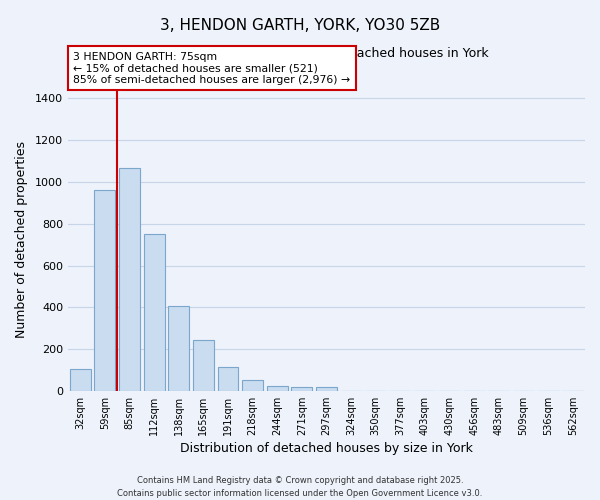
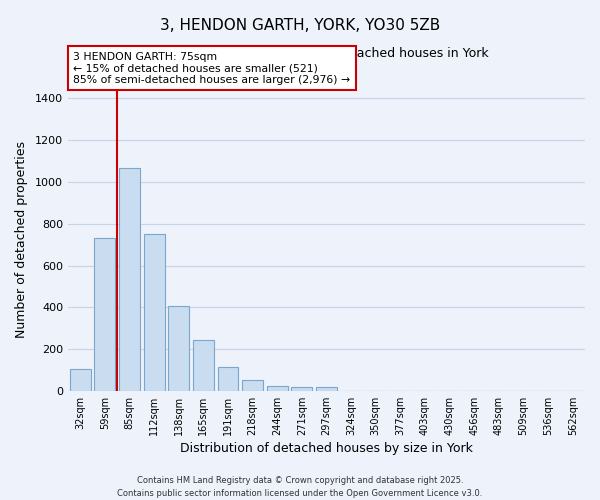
59sqm: 960 -> 730
